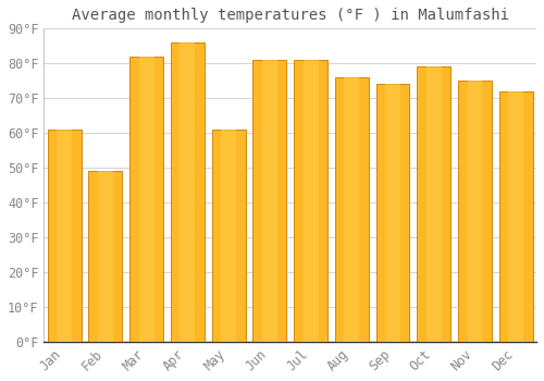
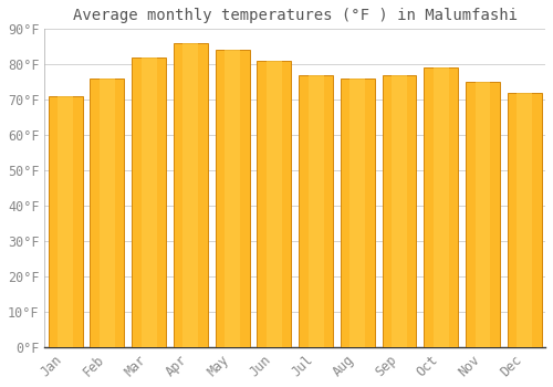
Jan: 61°F -> 71°F
Feb: 49°F -> 76°F
May: 61°F -> 84°F
Jul: 81°F -> 77°F
Sep: 74°F -> 77°F
